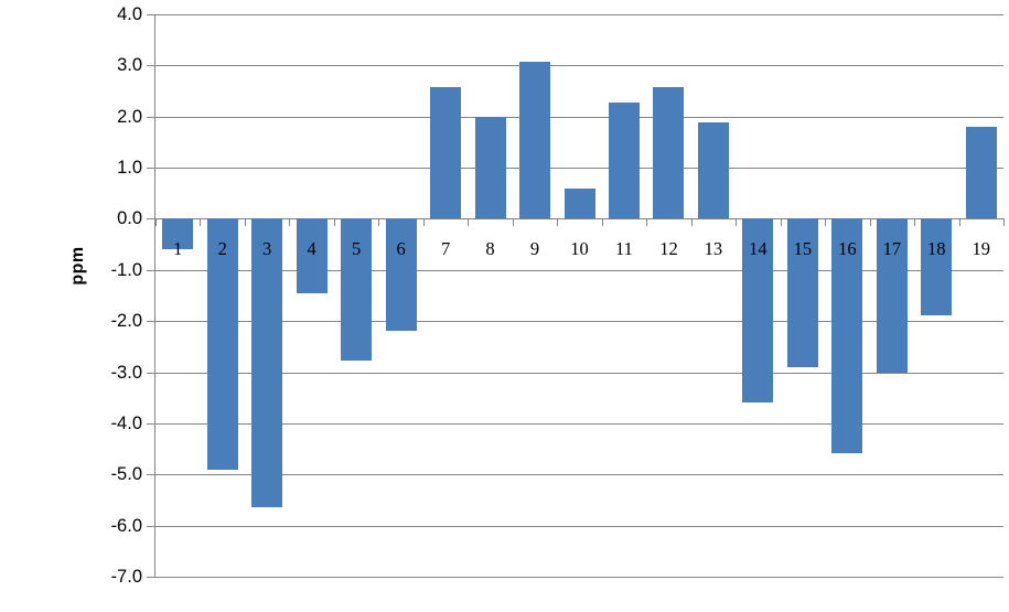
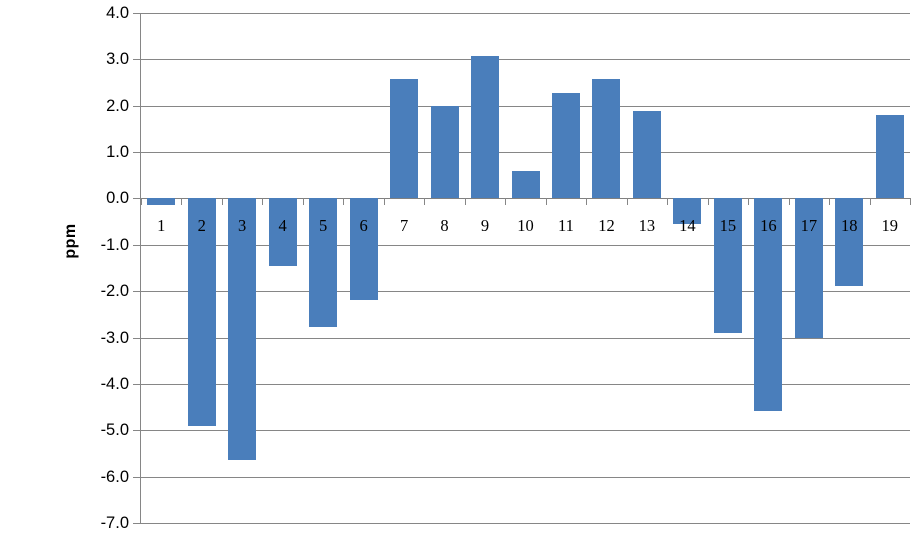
1: -0.6 -> -0.1
14: -3.6 -> -0.6
